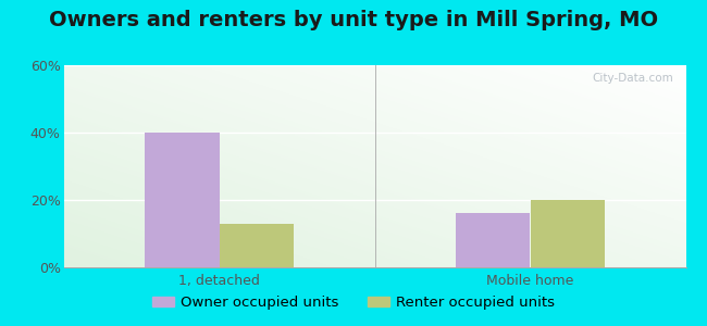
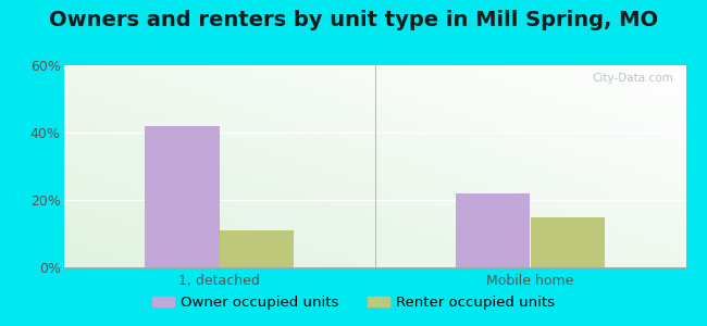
Owner occupied units/1, detached: 40% -> 42%
Renter occupied units/1, detached: 13% -> 11%
Owner occupied units/Mobile home: 16% -> 22%
Renter occupied units/Mobile home: 20% -> 15%
